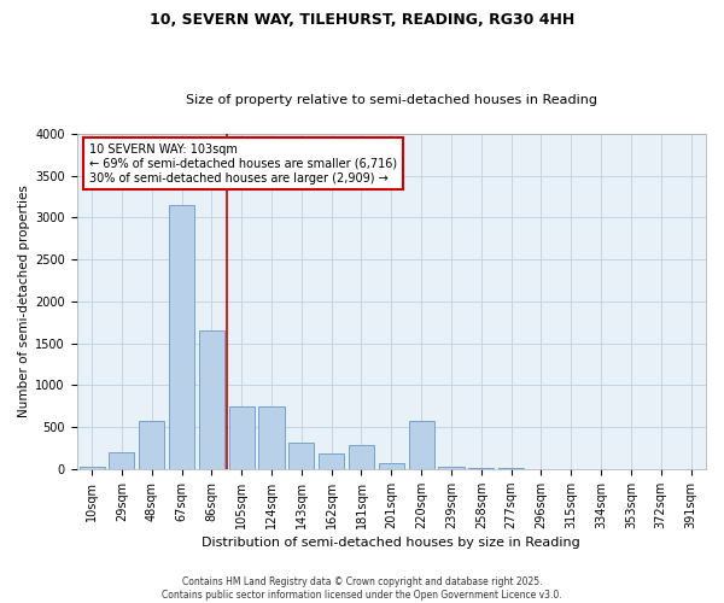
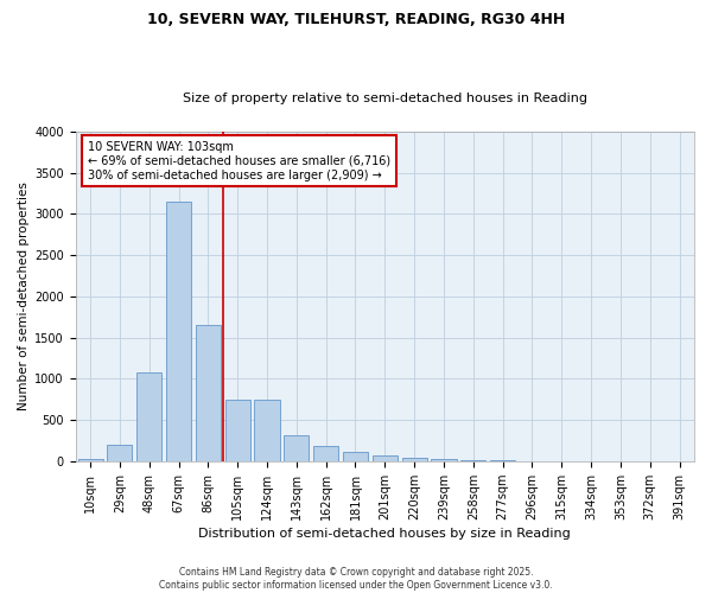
48sqm: 580 -> 1080
181sqm: 280 -> 110
220sqm: 580 -> 40
